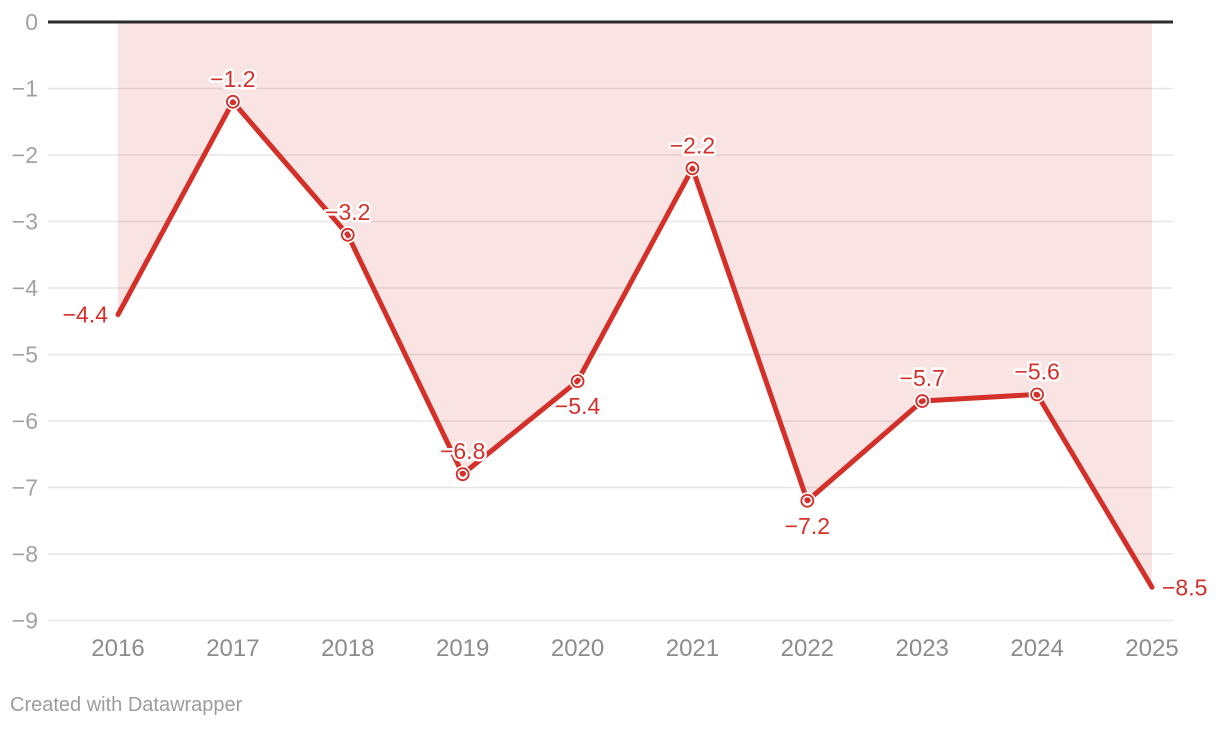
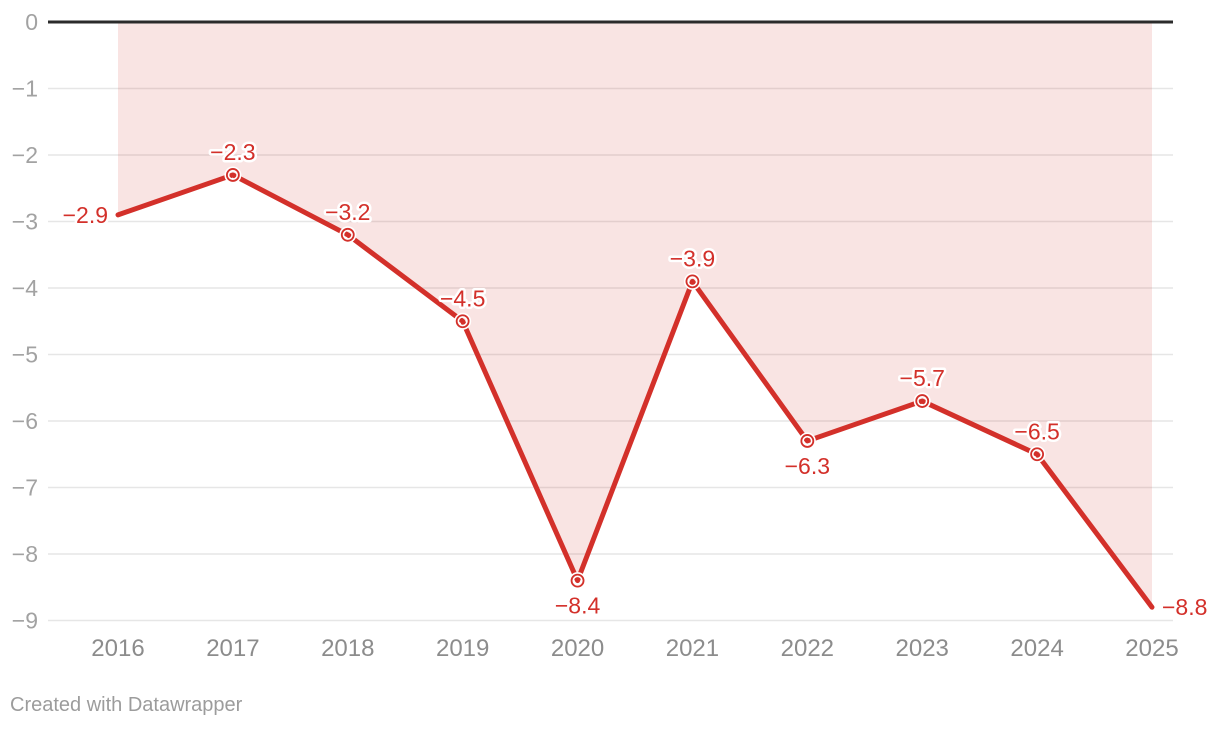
2016: −4.4 -> −2.9
2017: −1.2 -> −2.3
2019: −6.8 -> −4.5
2020: −5.4 -> −8.4
2021: −2.2 -> −3.9
2022: −7.2 -> −6.3
2024: −5.6 -> −6.5
2025: −8.5 -> −8.8
